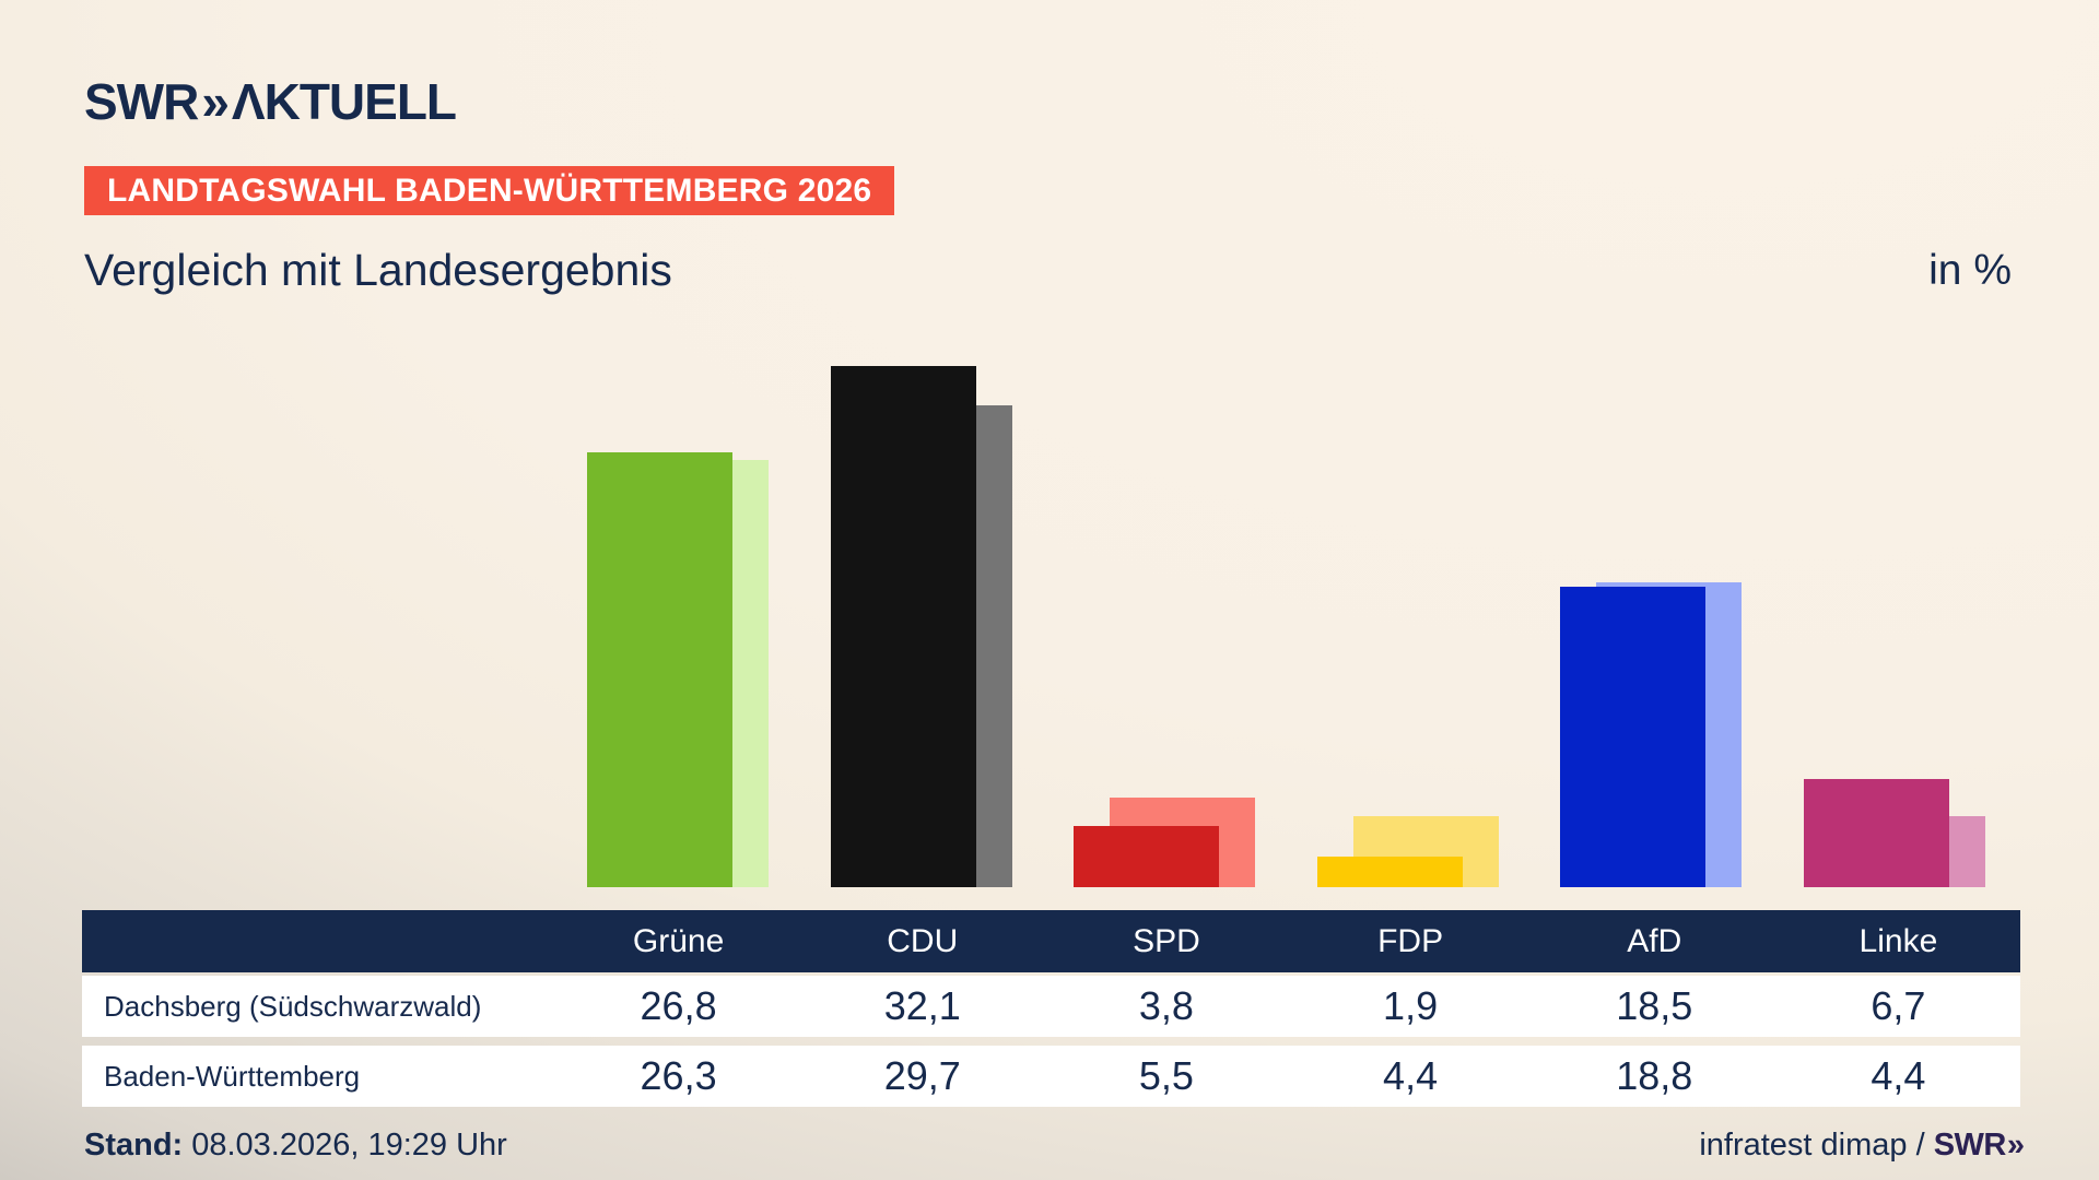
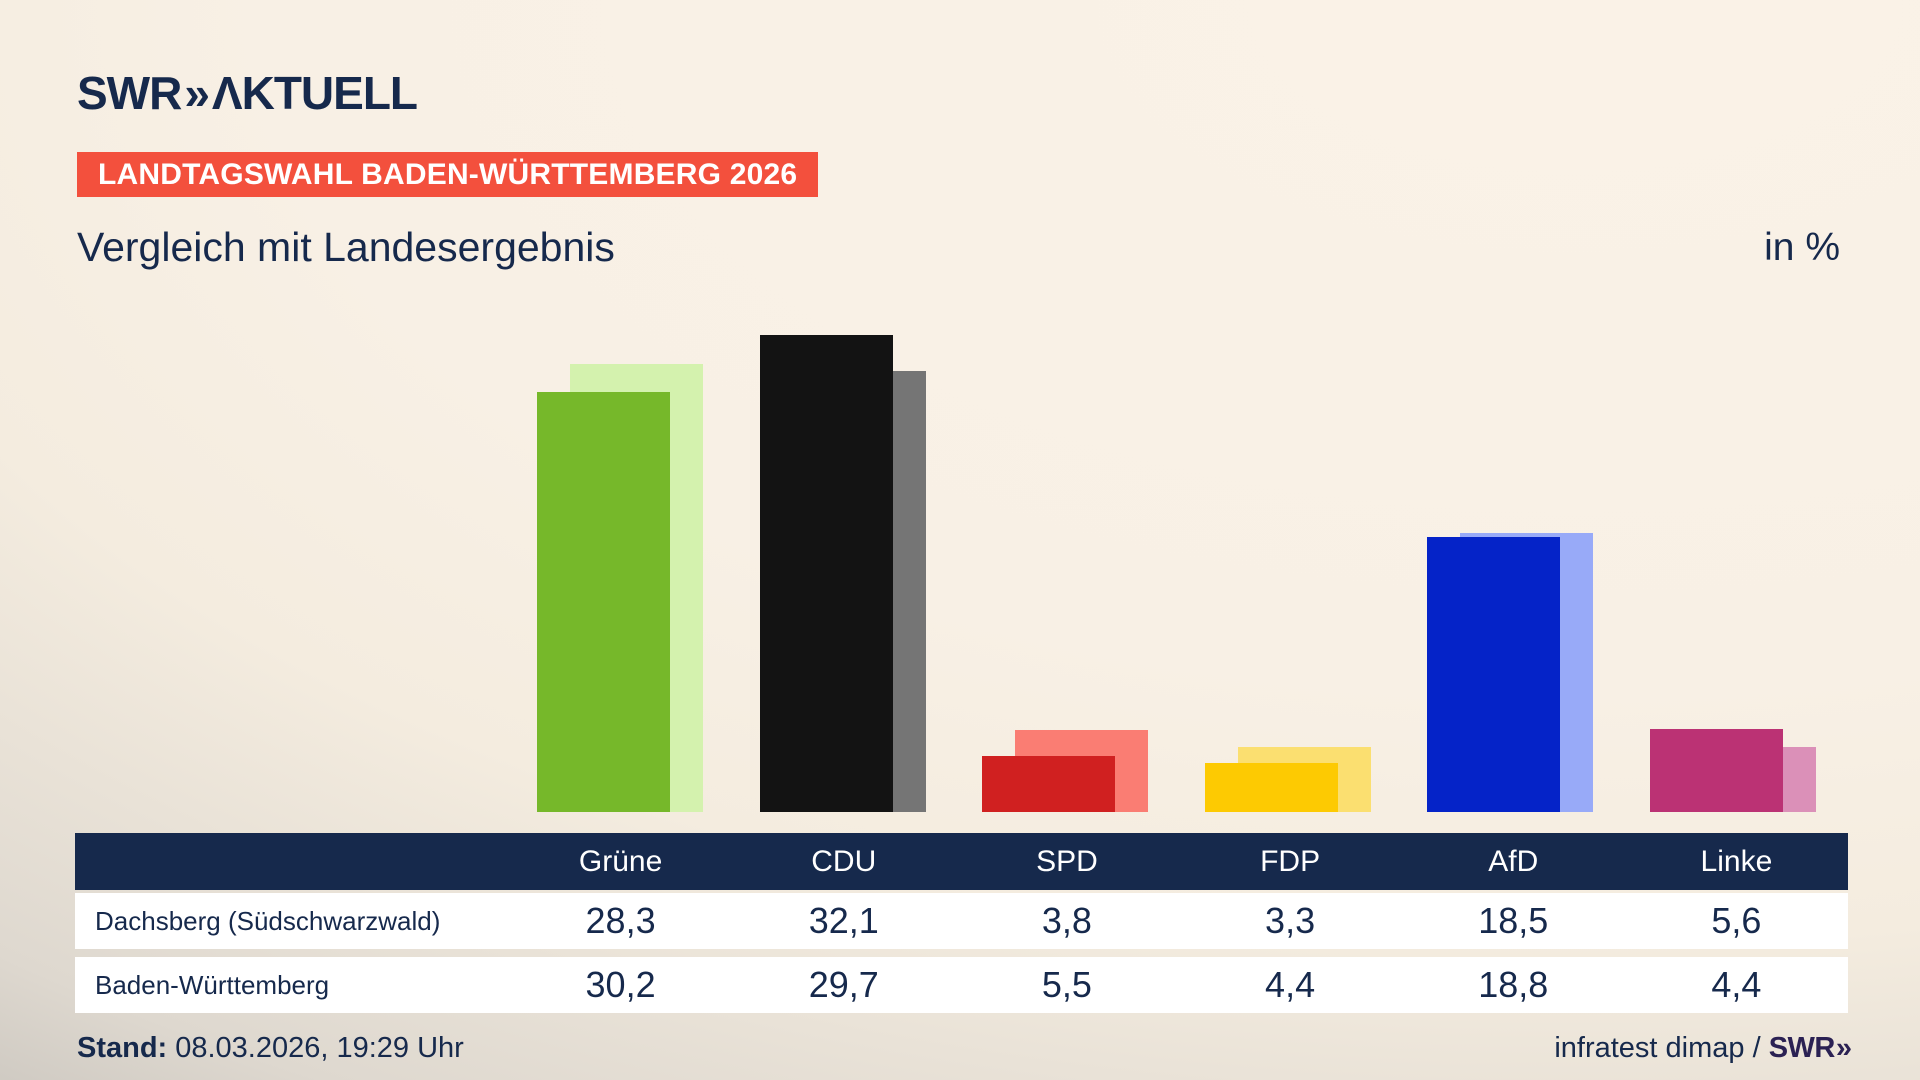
Dachsberg (Südschwarzwald)/Grüne: 26,8 -> 28,3
Baden-Württemberg/Grüne: 26,3 -> 30,2
Dachsberg (Südschwarzwald)/FDP: 1,9 -> 3,3
Dachsberg (Südschwarzwald)/Linke: 6,7 -> 5,6
